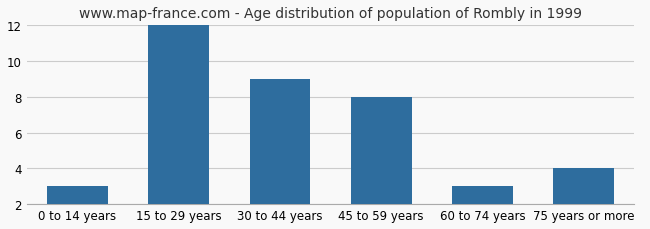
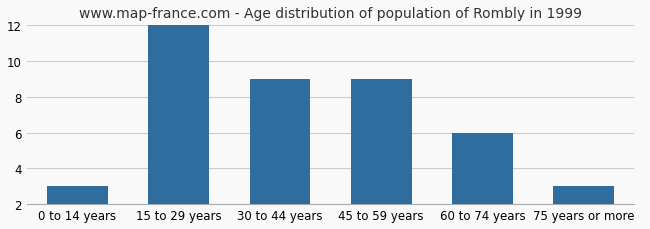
45 to 59 years: 8 -> 9
60 to 74 years: 3 -> 6
75 years or more: 4 -> 3
